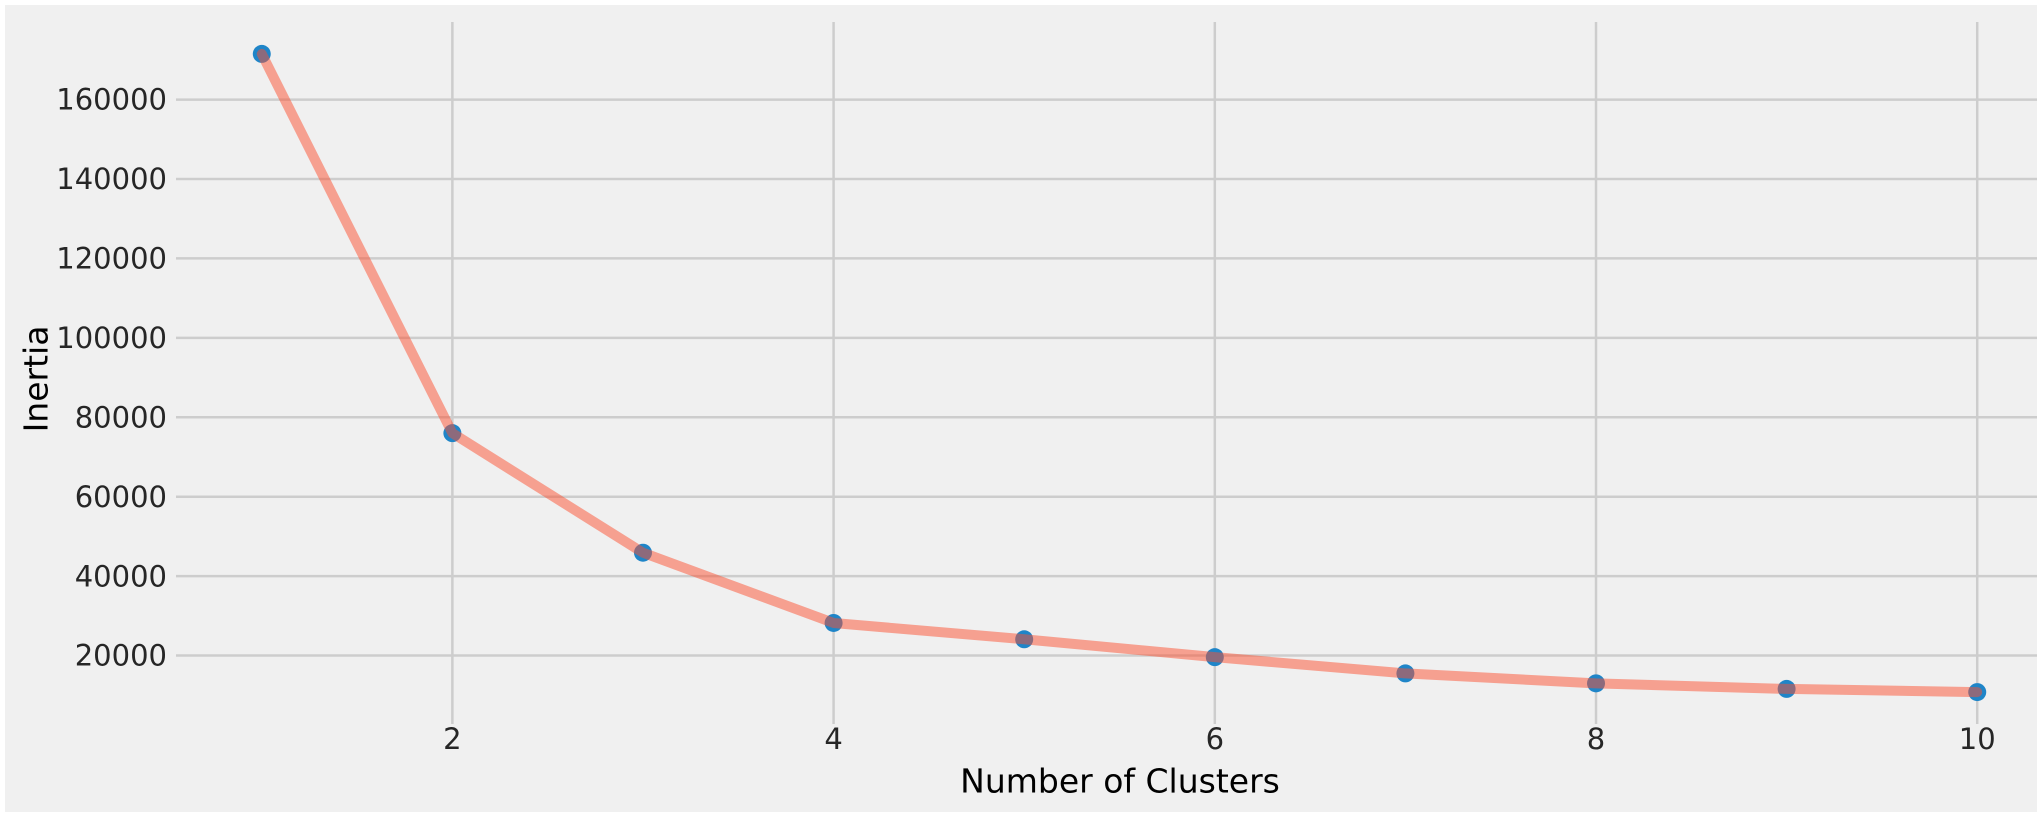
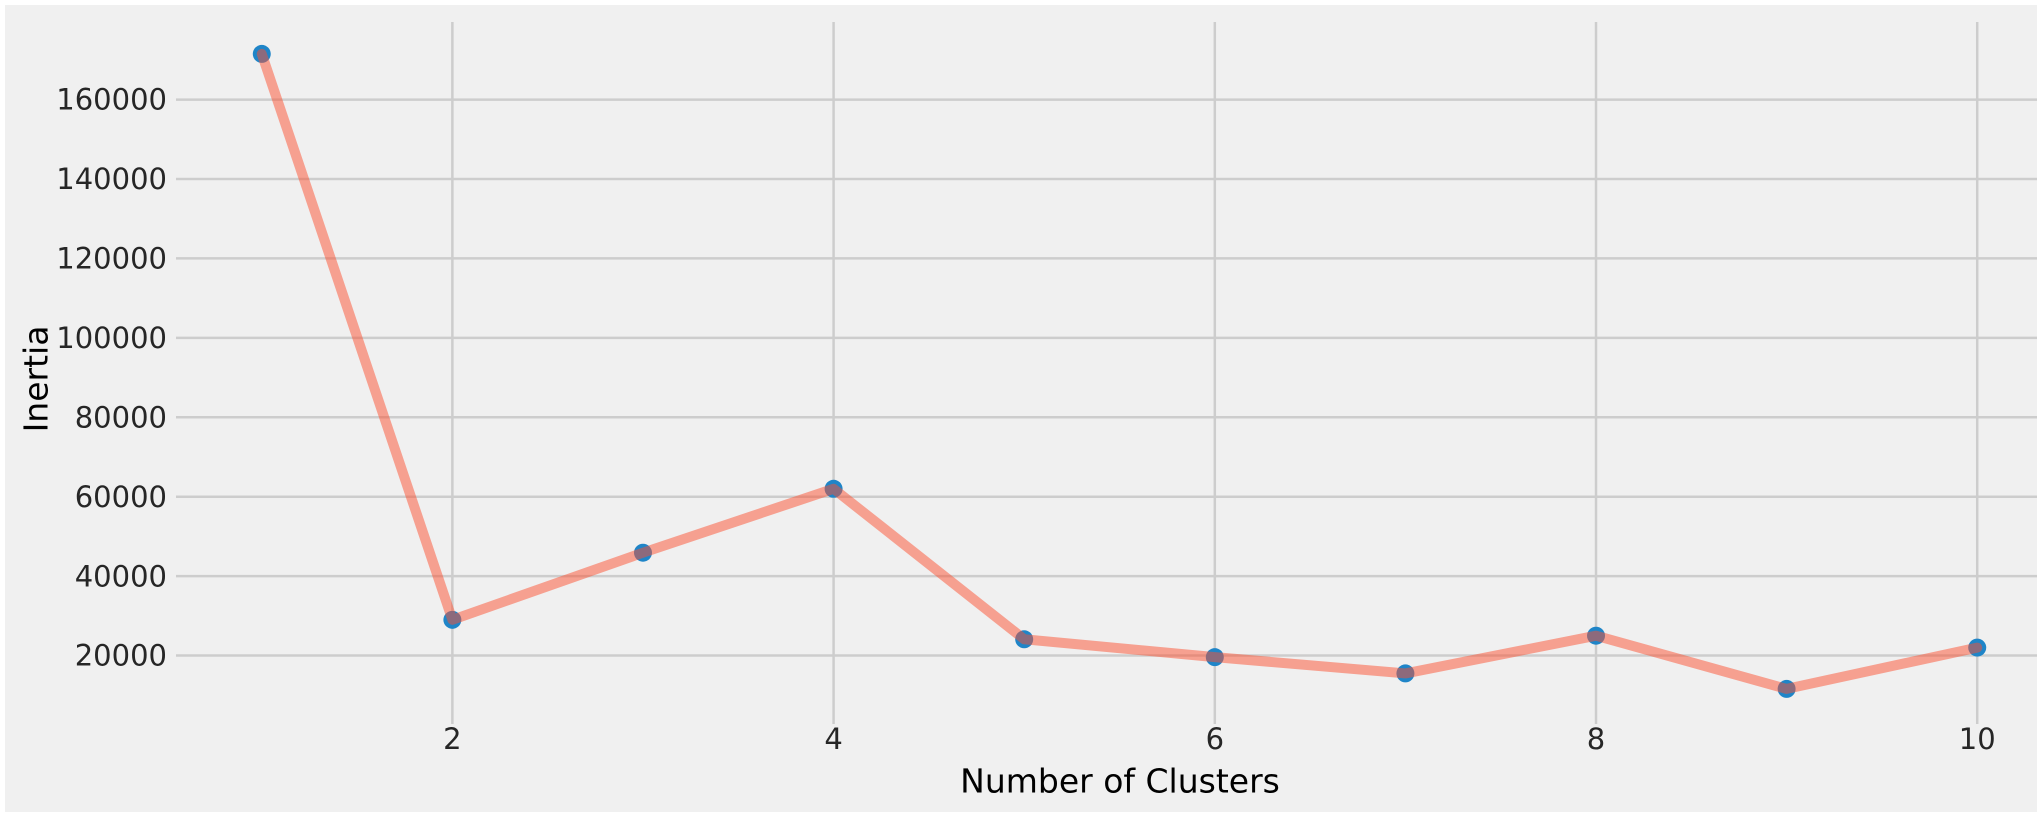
2: 76000 -> 29000
4: 28000 -> 62000
8: 13000 -> 25000
10: 11000 -> 22000
